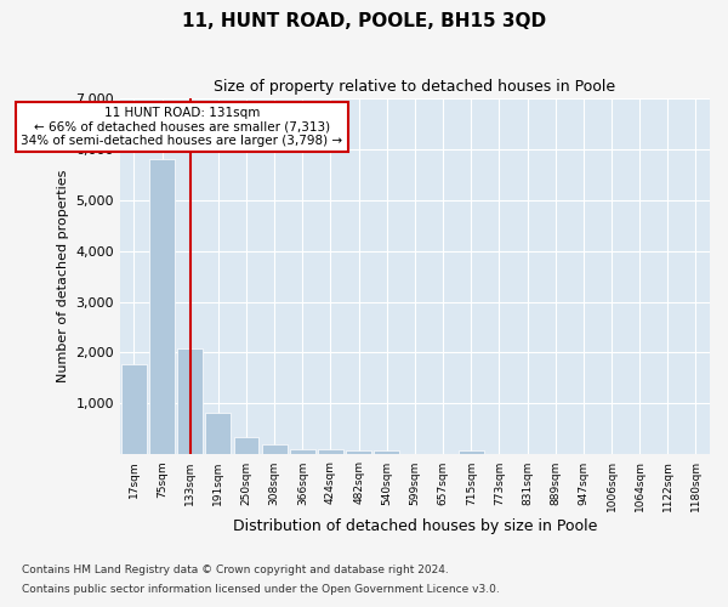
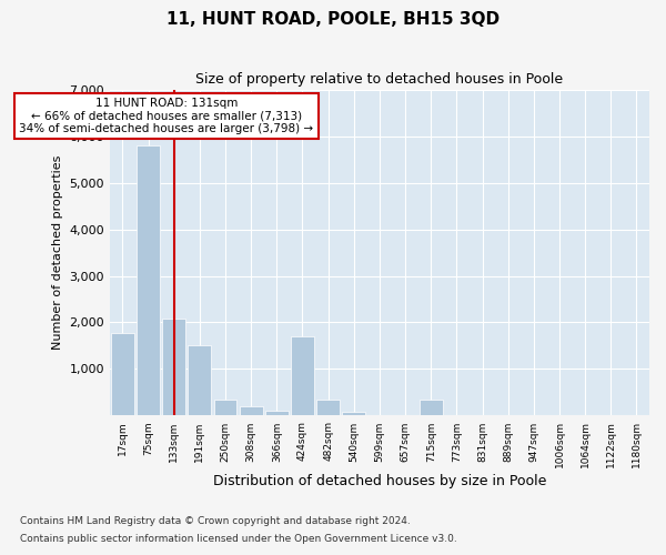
191sqm: 810 -> 1,500
424sqm: 100 -> 1,700
482sqm: 80 -> 350
715sqm: 90 -> 350
